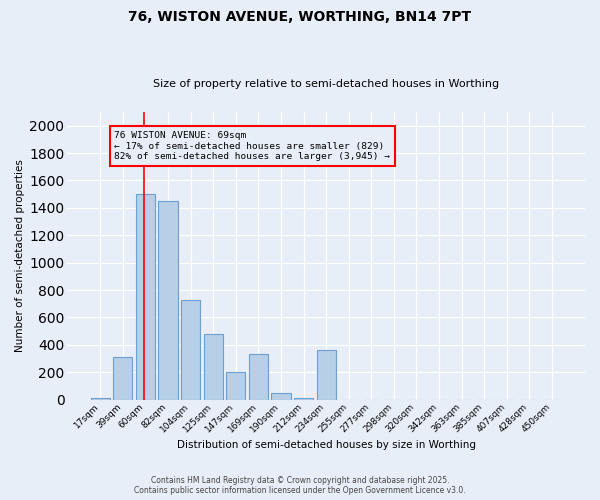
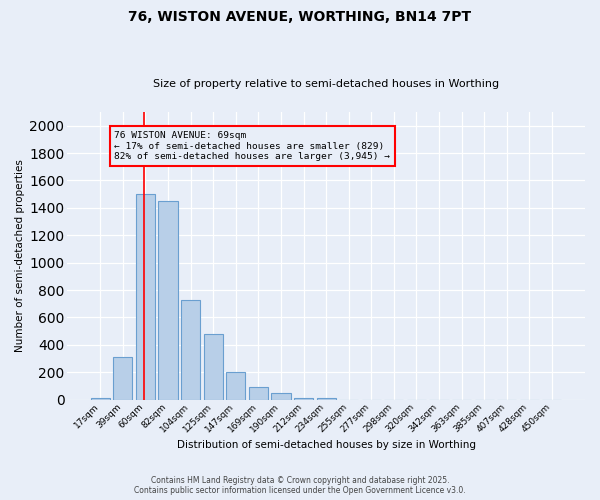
169sqm: 330 -> 90
234sqm: 360 -> 20
